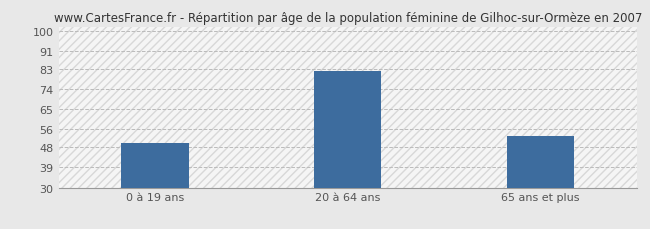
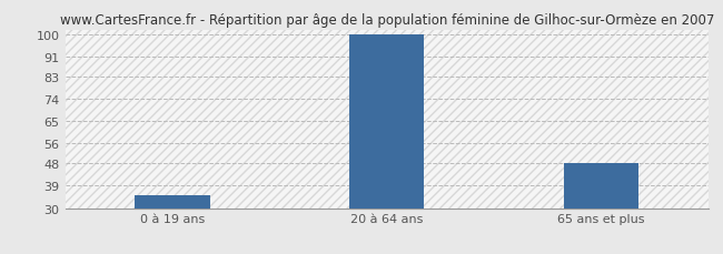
0 à 19 ans: 50 -> 35
20 à 64 ans: 82 -> 100
65 ans et plus: 53 -> 48
